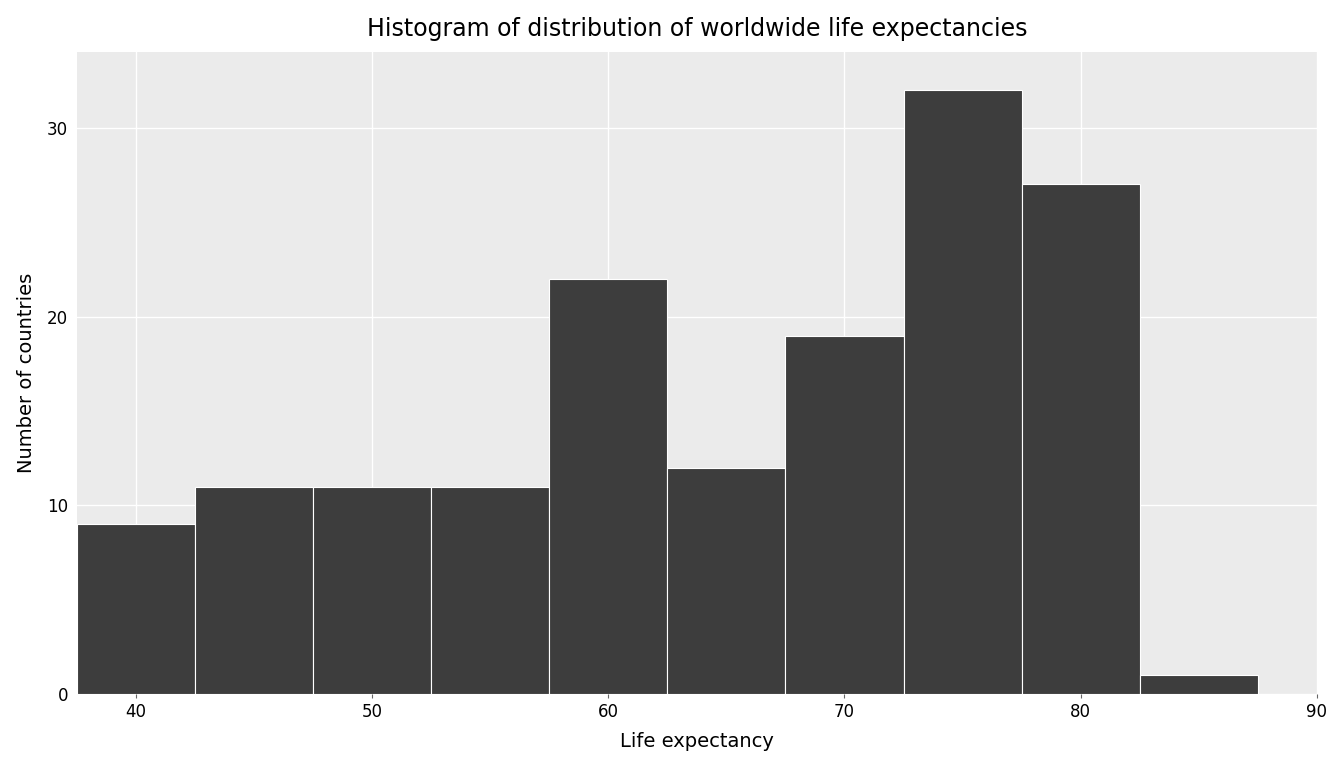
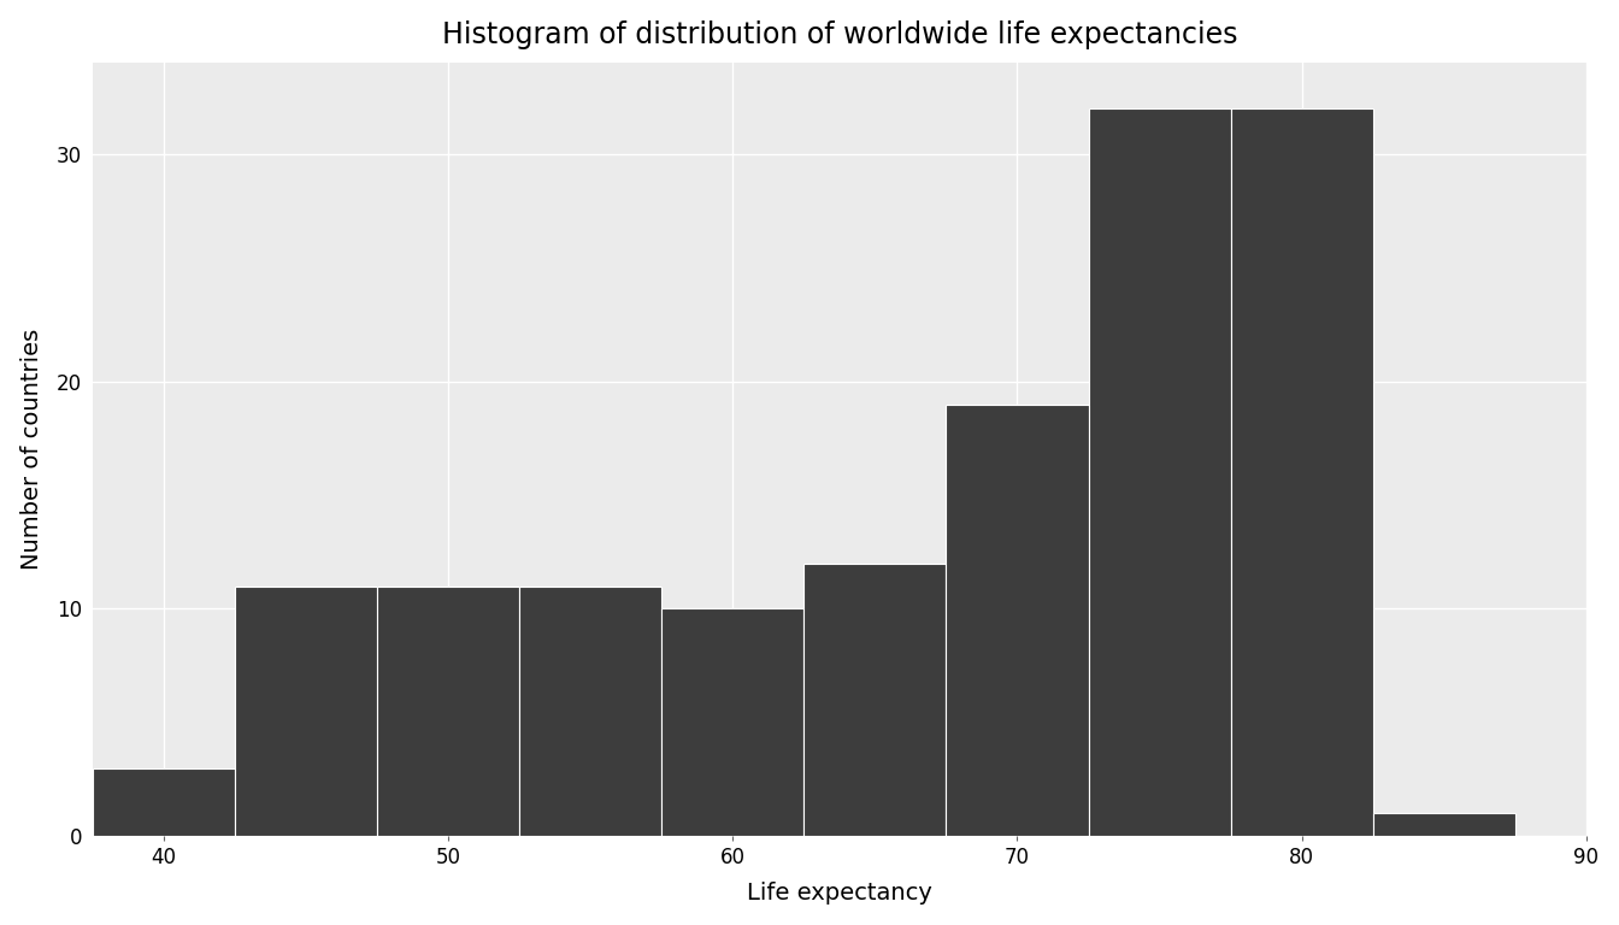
40: 9 -> 3
60: 22 -> 10
80: 27 -> 32
